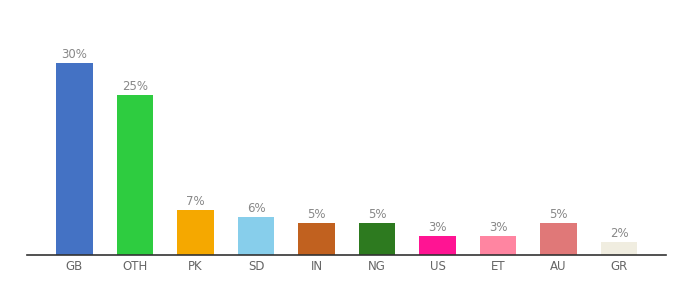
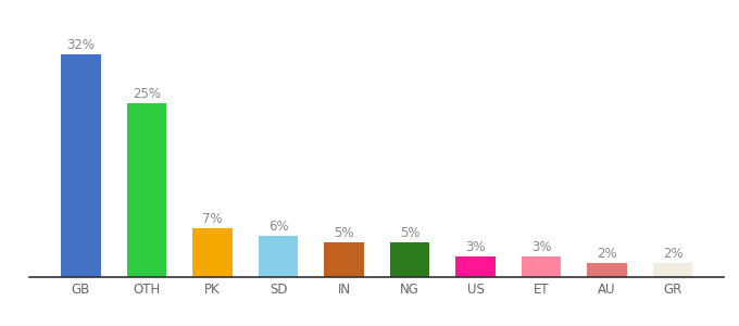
GB: 30% -> 32%
AU: 5% -> 2%
